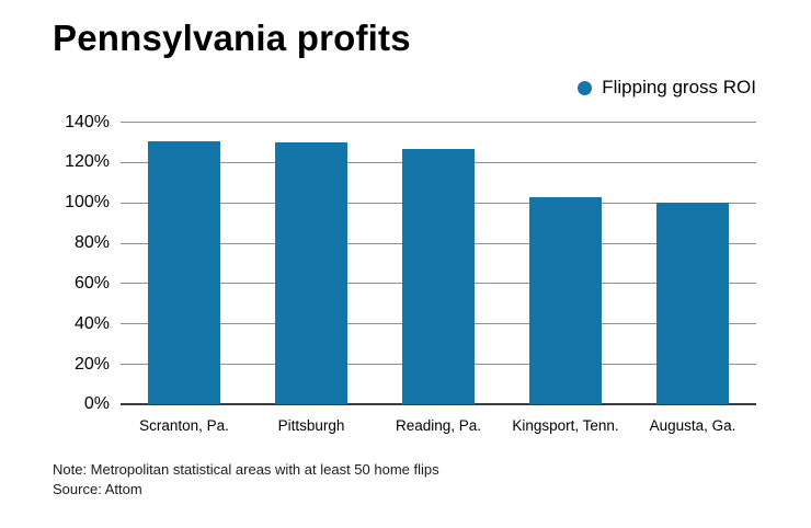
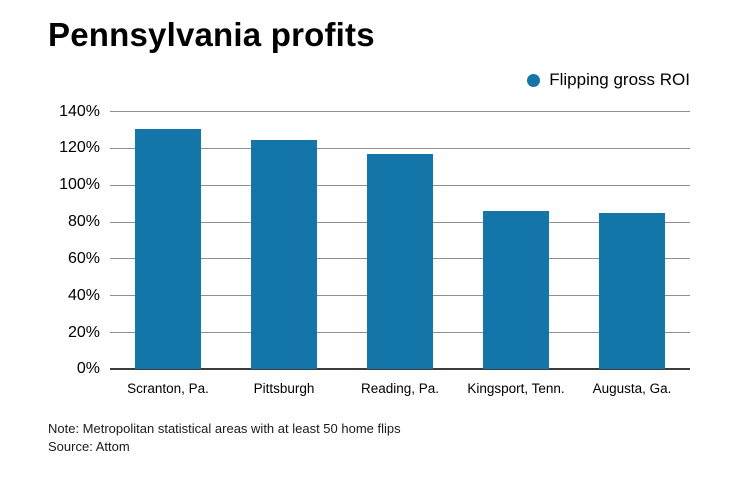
Pittsburgh: 130% -> 125%
Reading, Pa.: 127% -> 117%
Kingsport, Tenn.: 103% -> 86%
Augusta, Ga.: 100% -> 85%
